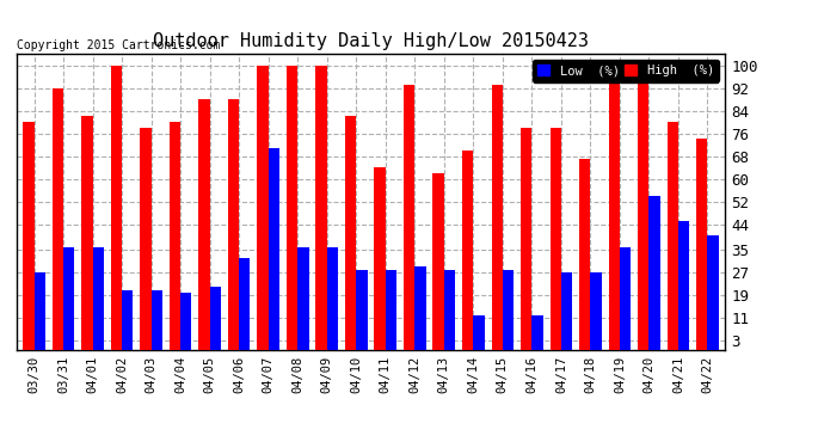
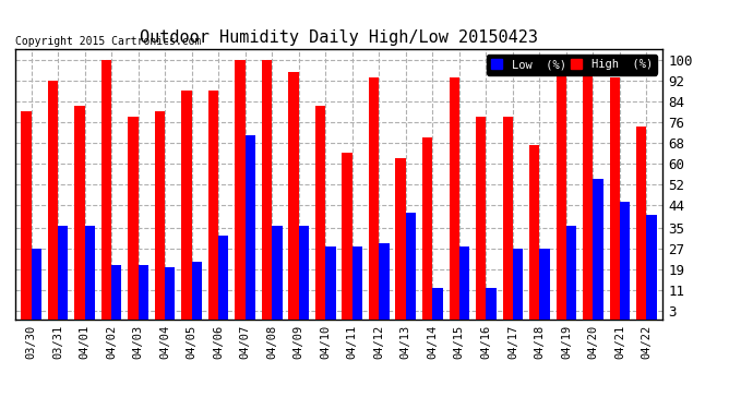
High (%)/04/09: 100 -> 95
Low (%)/04/13: 28 -> 41
High (%)/04/21: 80 -> 93
